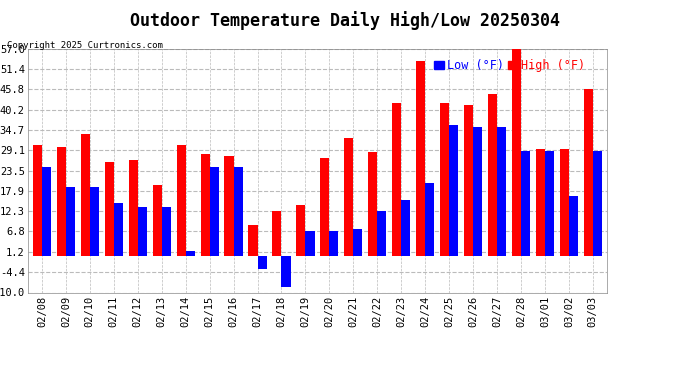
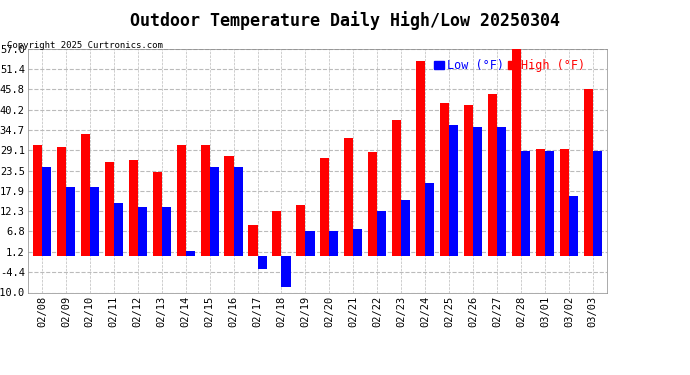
High (°F)/02/13: 19.5 -> 23.0
High (°F)/02/15: 28.0 -> 30.5
High (°F)/02/23: 42.0 -> 37.5
